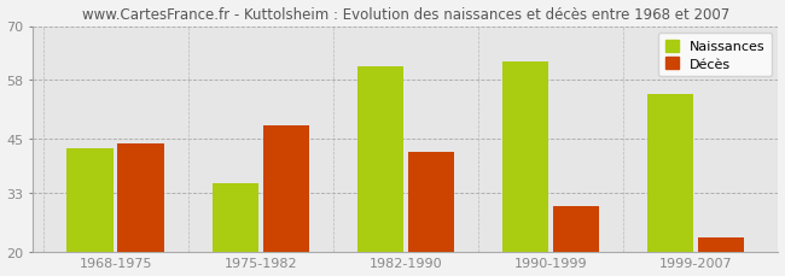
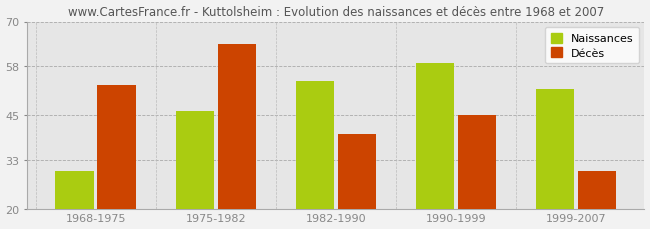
Naissances/1968-1975: 43 -> 30
Décès/1968-1975: 44 -> 53
Naissances/1975-1982: 35 -> 46
Décès/1975-1982: 48 -> 64
Naissances/1982-1990: 61 -> 54
Décès/1982-1990: 42 -> 40
Naissances/1990-1999: 62 -> 59
Décès/1990-1999: 30 -> 45
Naissances/1999-2007: 55 -> 52
Décès/1999-2007: 23 -> 30
